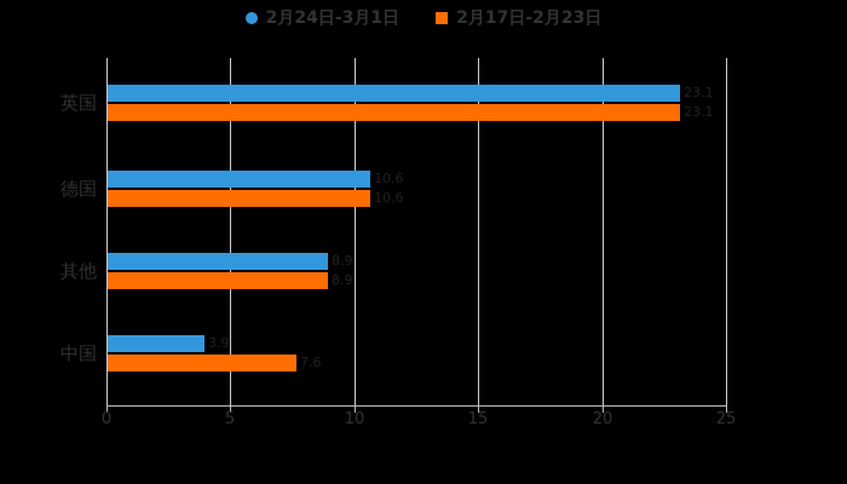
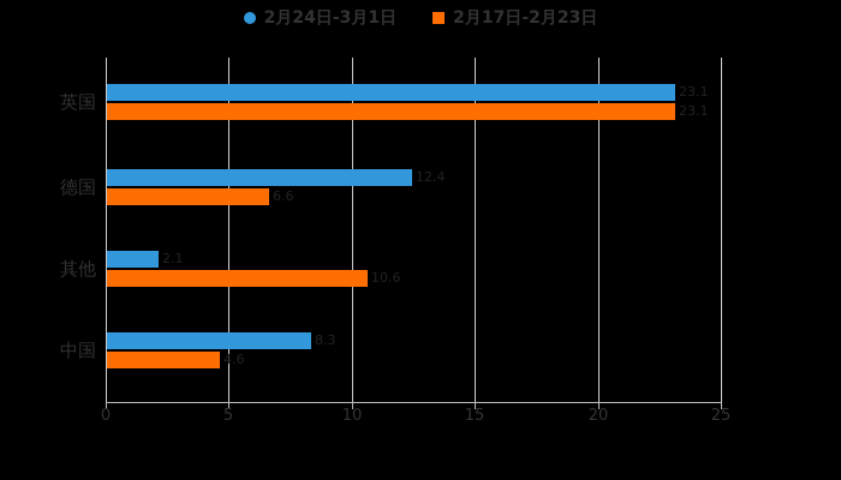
2月24日-3月1日/德国: 10.6 -> 12.4
2月17日-2月23日/德国: 10.6 -> 6.6
2月24日-3月1日/其他: 8.9 -> 2.1
2月17日-2月23日/其他: 8.9 -> 10.6
2月24日-3月1日/中国: 3.9 -> 8.3
2月17日-2月23日/中国: 7.6 -> 4.6
